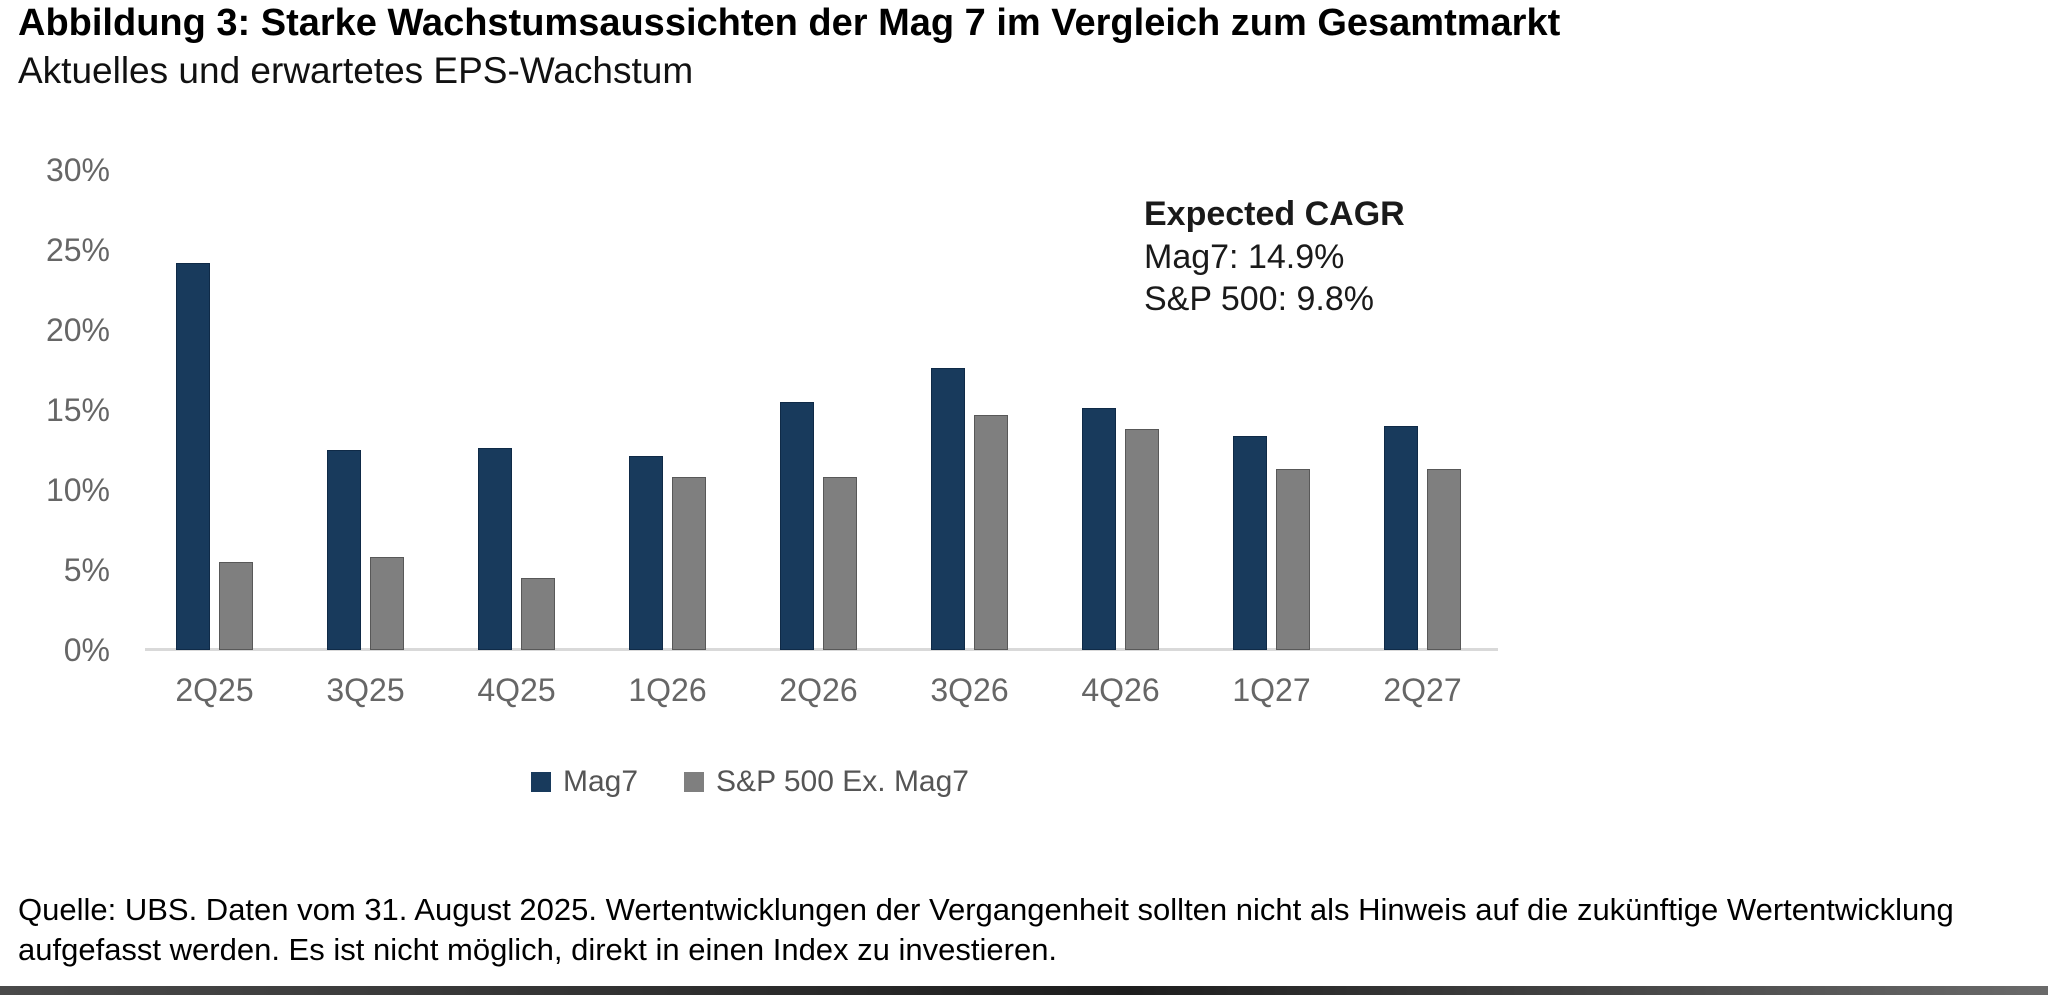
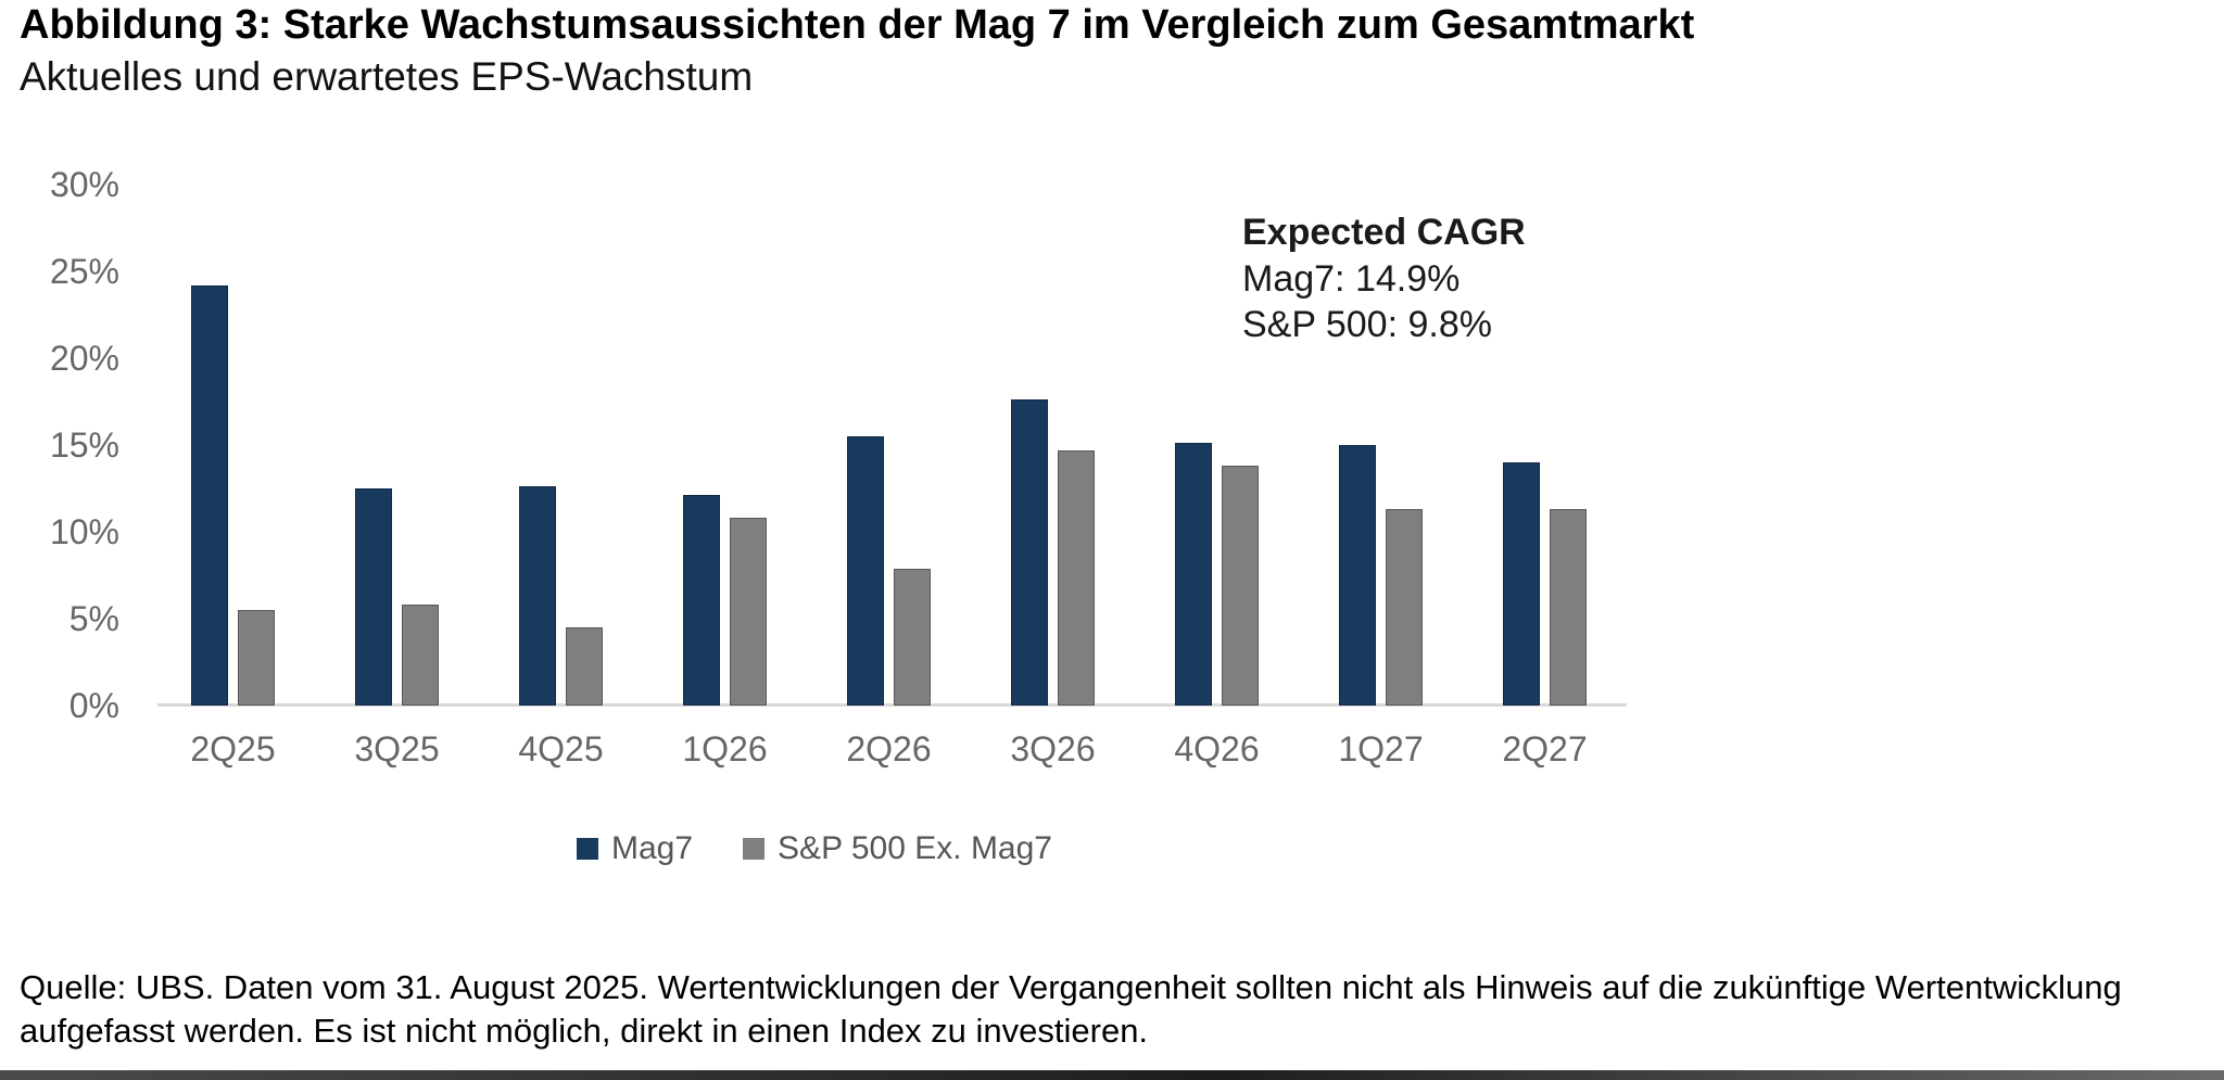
S&P 500 Ex. Mag7/2Q26: 10.8% -> 7.9%
Mag7/1Q27: 13.4% -> 15.0%
